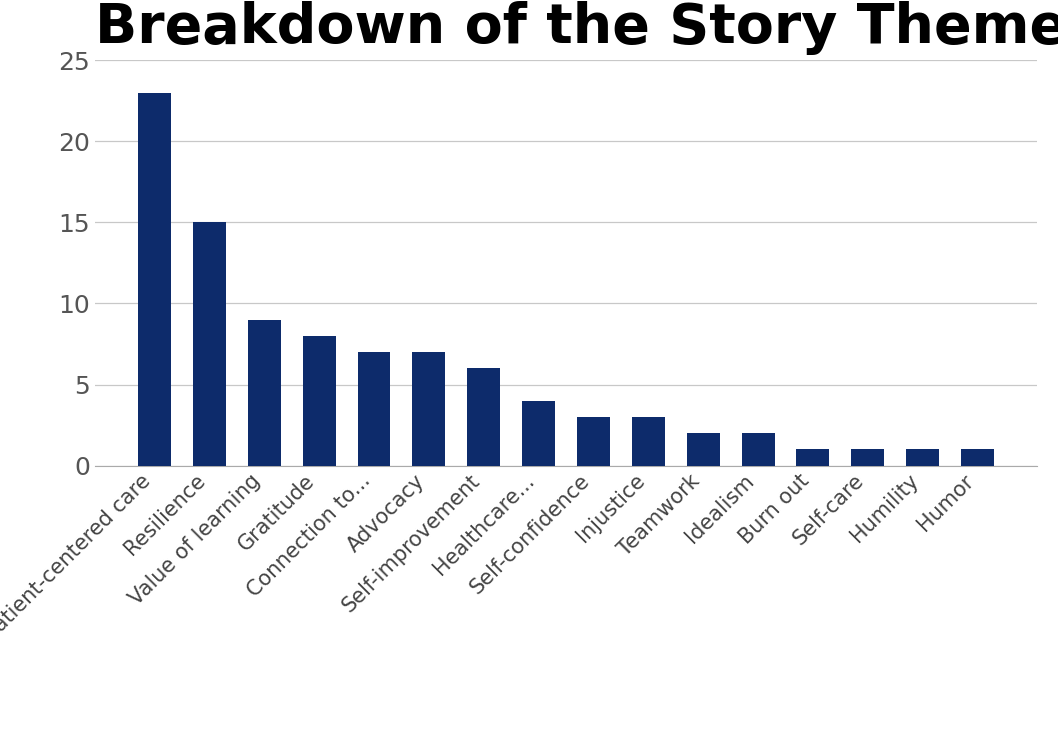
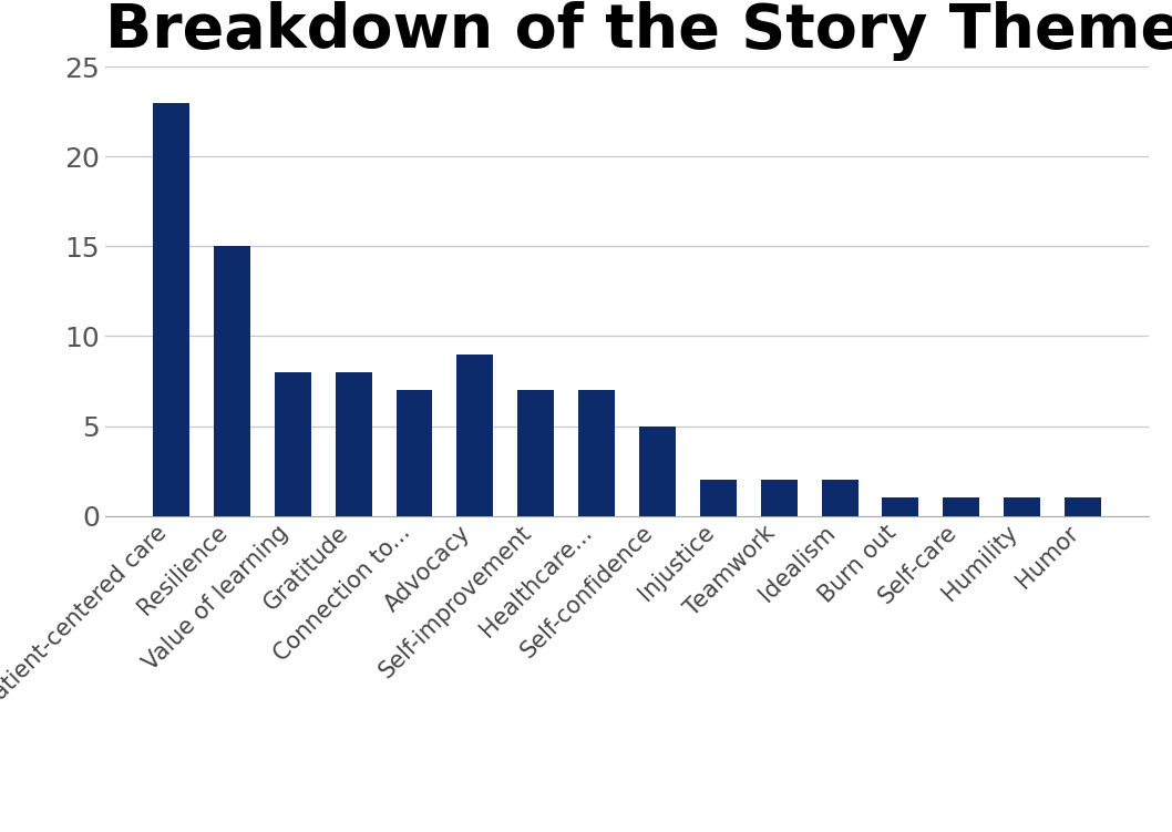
Value of learning: 9 -> 8
Advocacy: 7 -> 9
Self-improvement: 6 -> 7
Healthcare...: 4 -> 7
Self-confidence: 3 -> 5
Injustice: 3 -> 2
